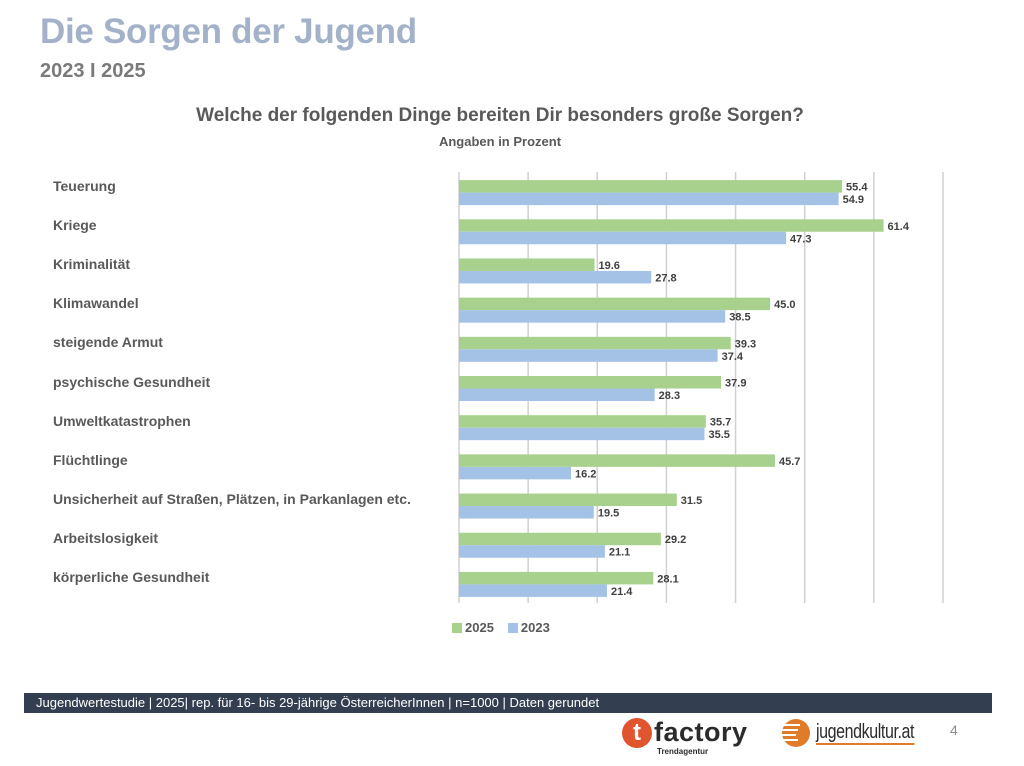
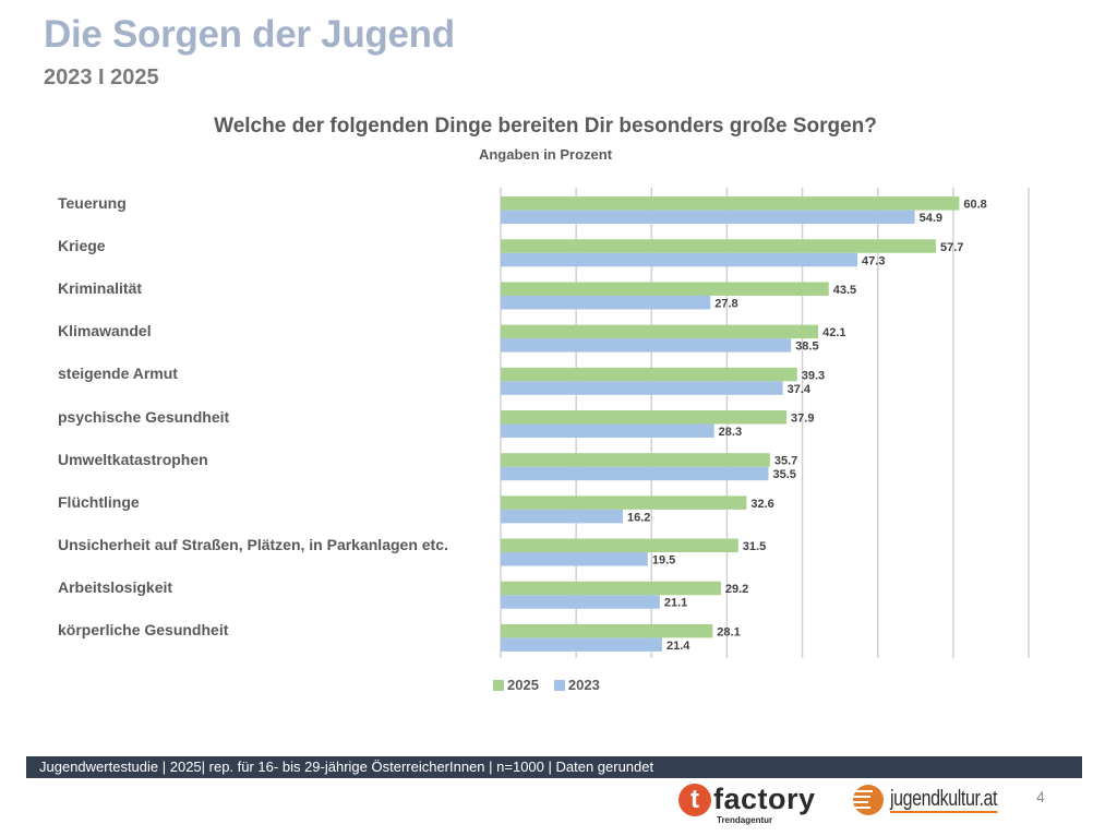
2025/Teuerung: 55.4 -> 60.8
2025/Kriege: 61.4 -> 57.7
2025/Kriminalität: 19.6 -> 43.5
2025/Klimawandel: 45.0 -> 42.1
2025/Flüchtlinge: 45.7 -> 32.6
